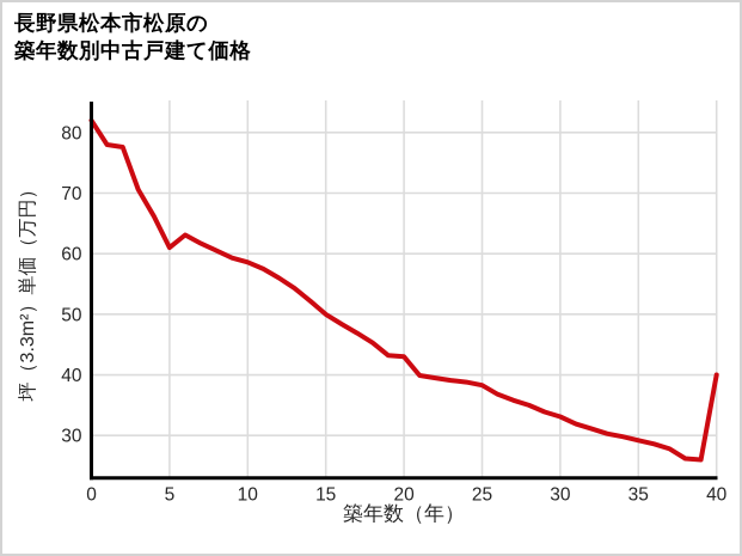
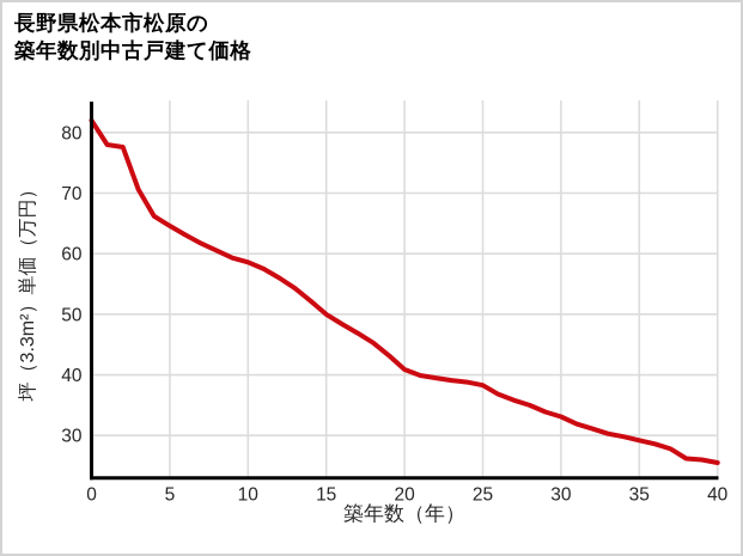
5: 61 -> 65
20: 43 -> 41
40: 40 -> 26
